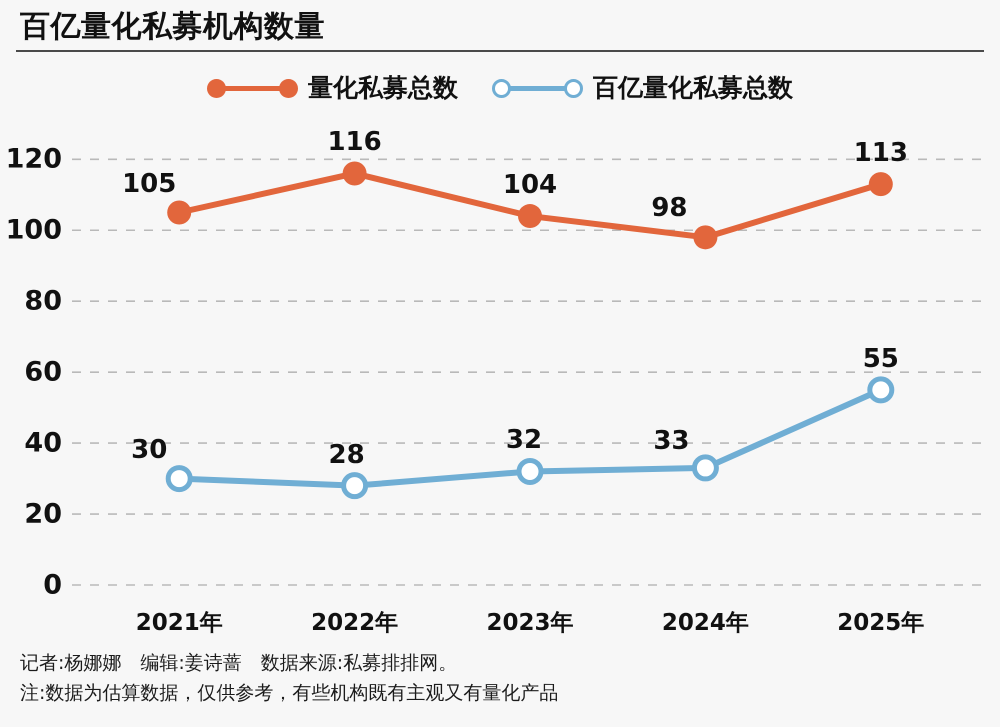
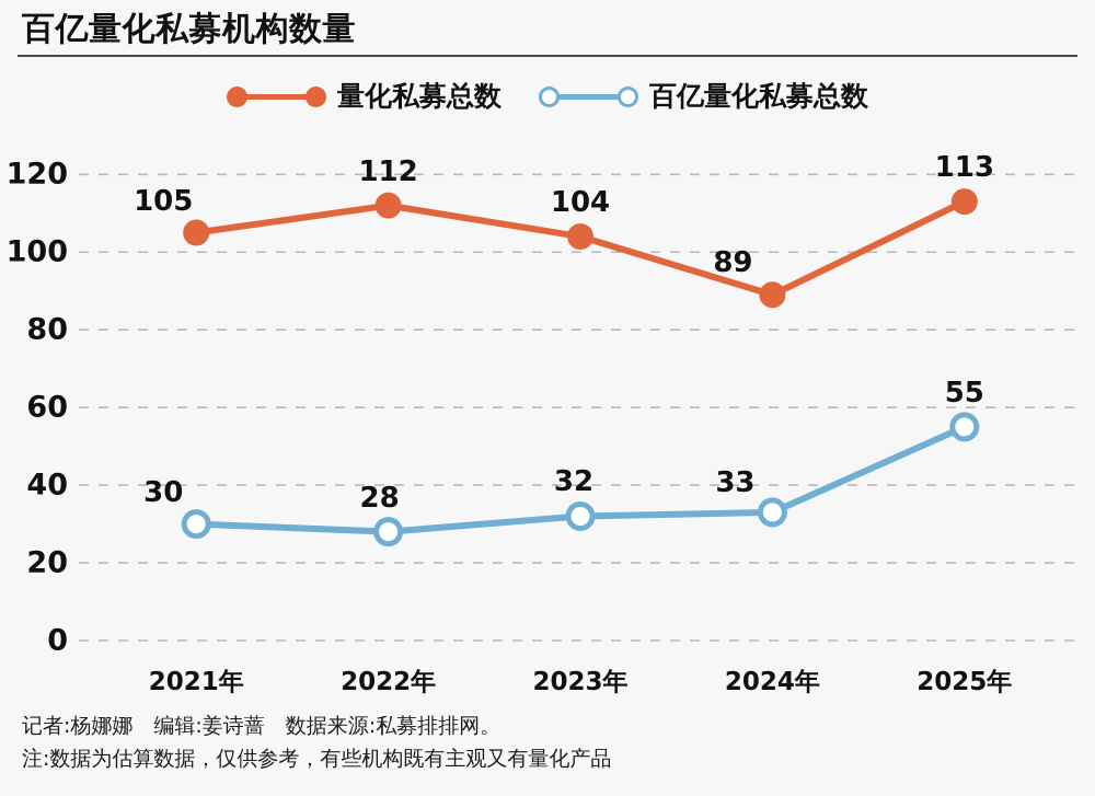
量化私募总数/2022年: 116 -> 112
量化私募总数/2024年: 98 -> 89
